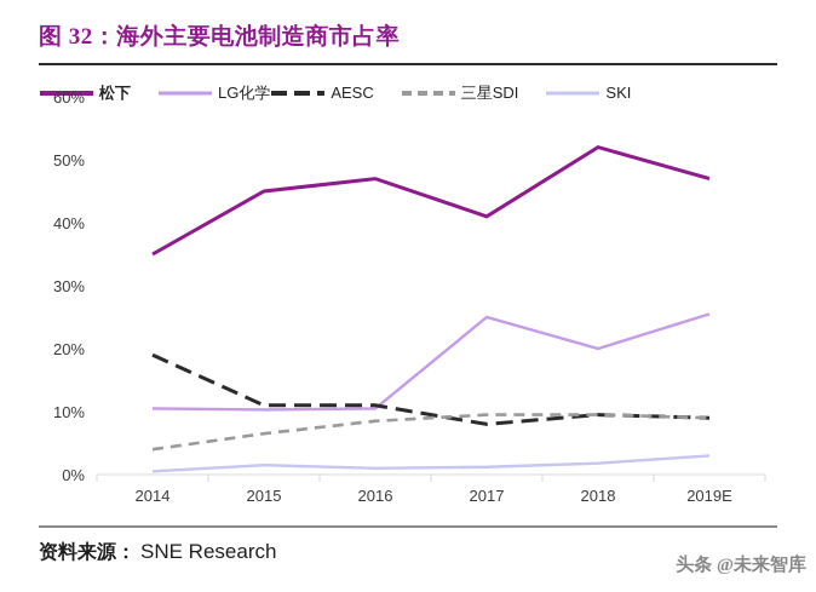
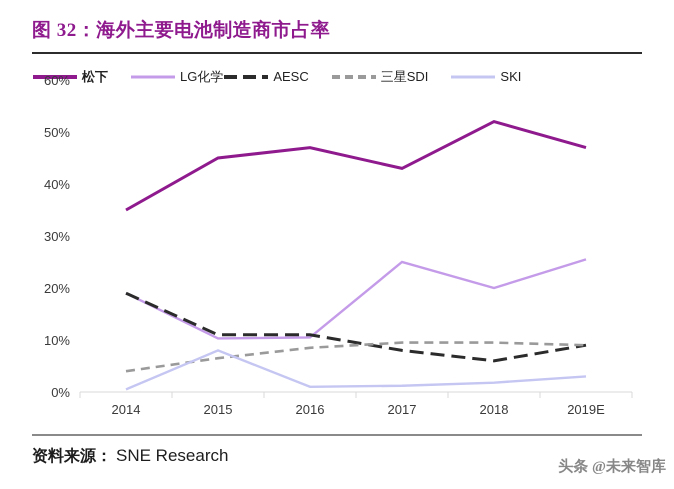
LG化学/2014: 10% -> 19%
SKI/2015: 2% -> 8%
松下/2017: 41% -> 43%
AESC/2018: 10% -> 6%
